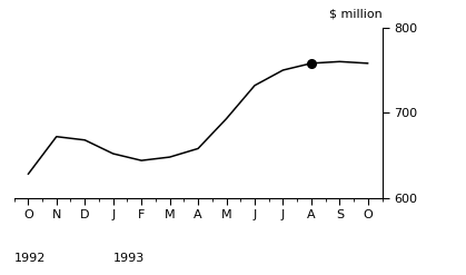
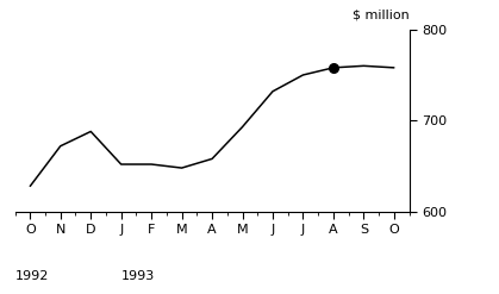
D: 668 -> 688
F: 644 -> 652
